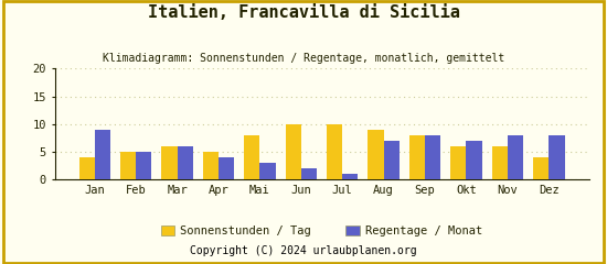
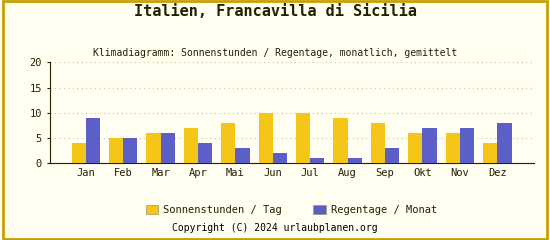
Sonnenstunden / Tag/Apr: 5 -> 7
Regentage / Monat/Aug: 7 -> 1
Regentage / Monat/Sep: 8 -> 3
Regentage / Monat/Nov: 8 -> 7
